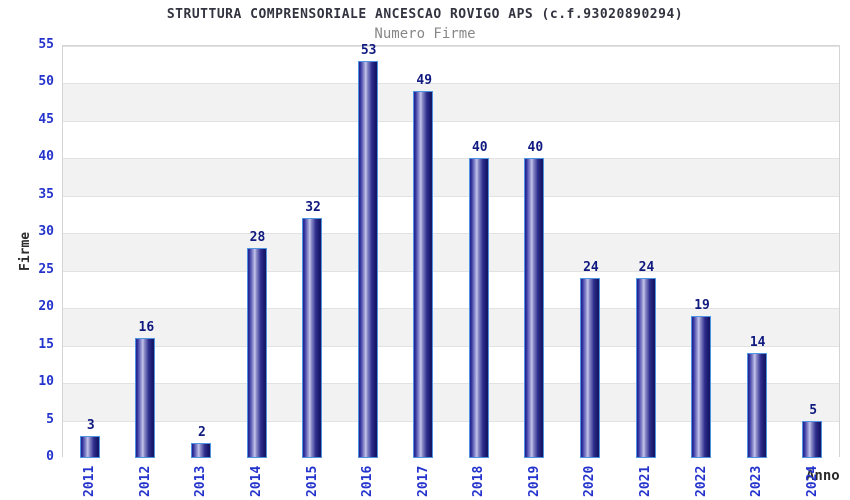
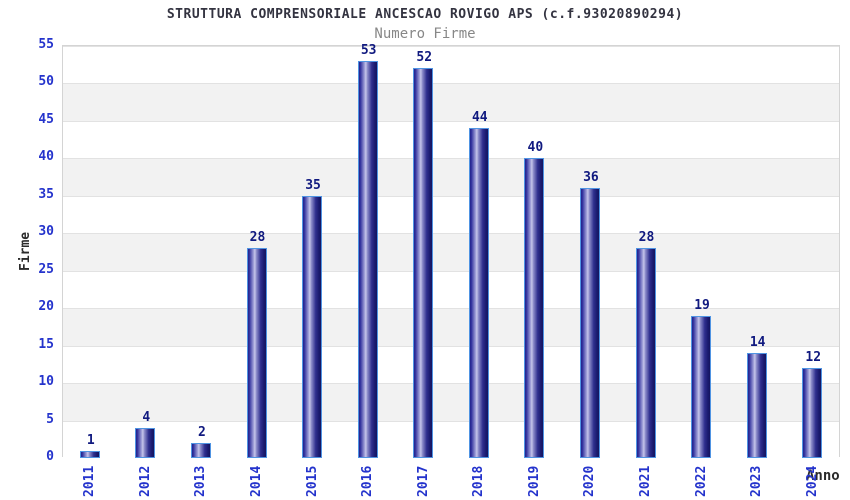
2011: 3 -> 1
2012: 16 -> 4
2015: 32 -> 35
2017: 49 -> 52
2018: 40 -> 44
2020: 24 -> 36
2021: 24 -> 28
2024: 5 -> 12
